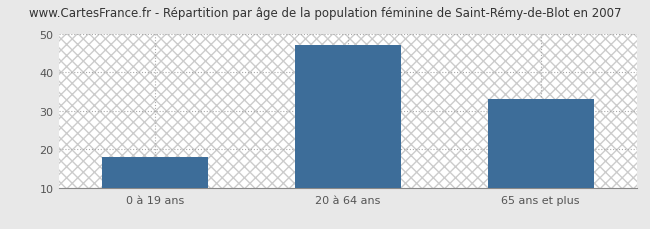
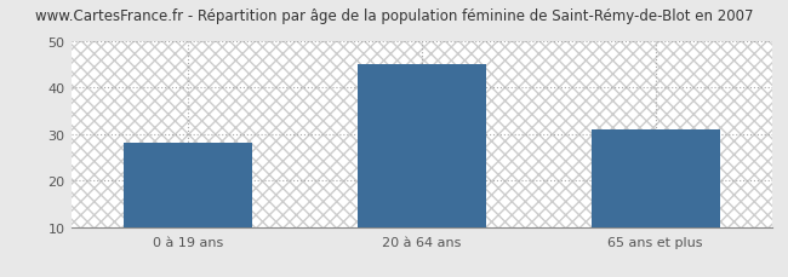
0 à 19 ans: 18 -> 28
20 à 64 ans: 47 -> 45
65 ans et plus: 33 -> 31
